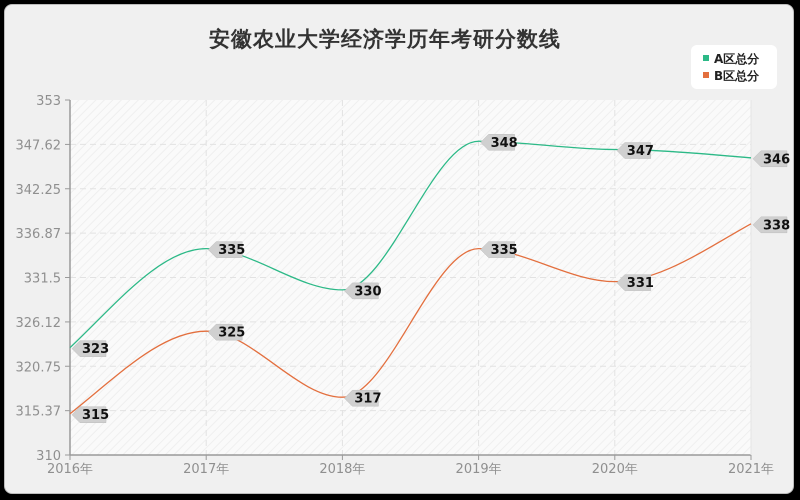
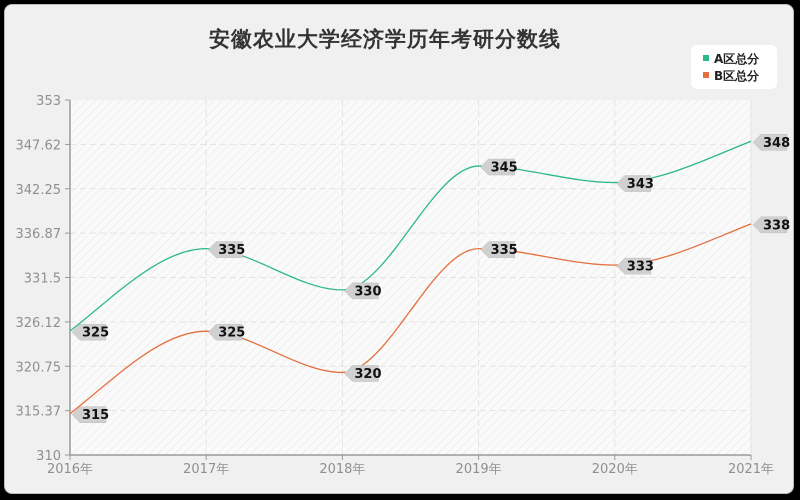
A区总分/2016年: 323 -> 325
B区总分/2018年: 317 -> 320
A区总分/2019年: 348 -> 345
A区总分/2020年: 347 -> 343
B区总分/2020年: 331 -> 333
A区总分/2021年: 346 -> 348
